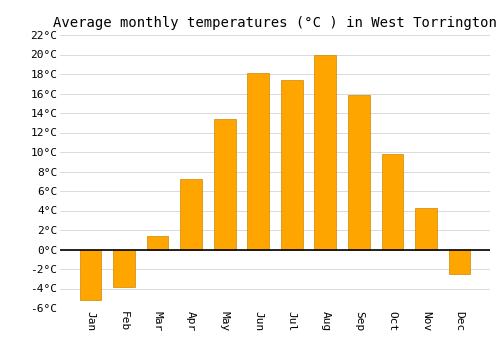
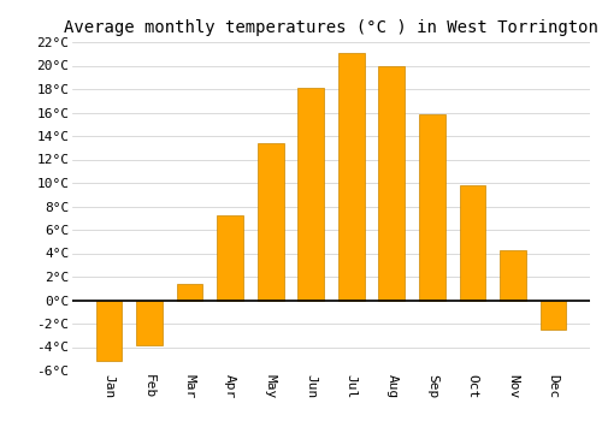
Jul: 17.4°C -> 21.1°C
